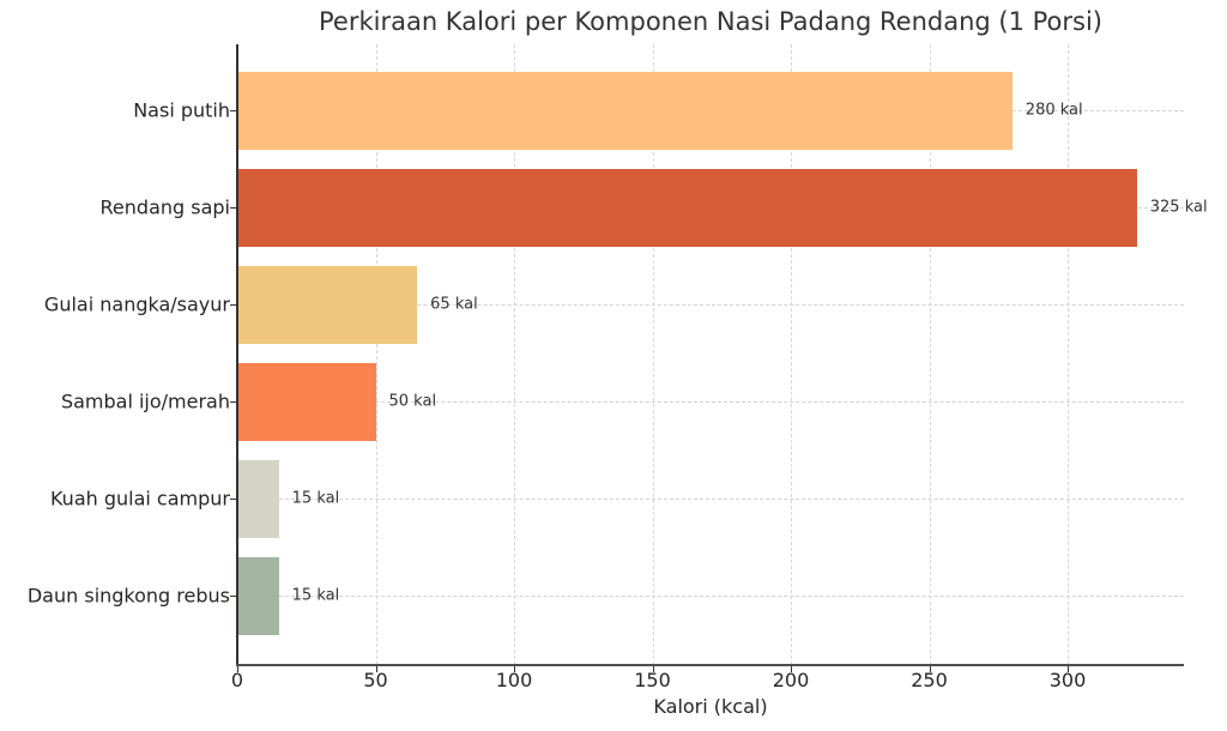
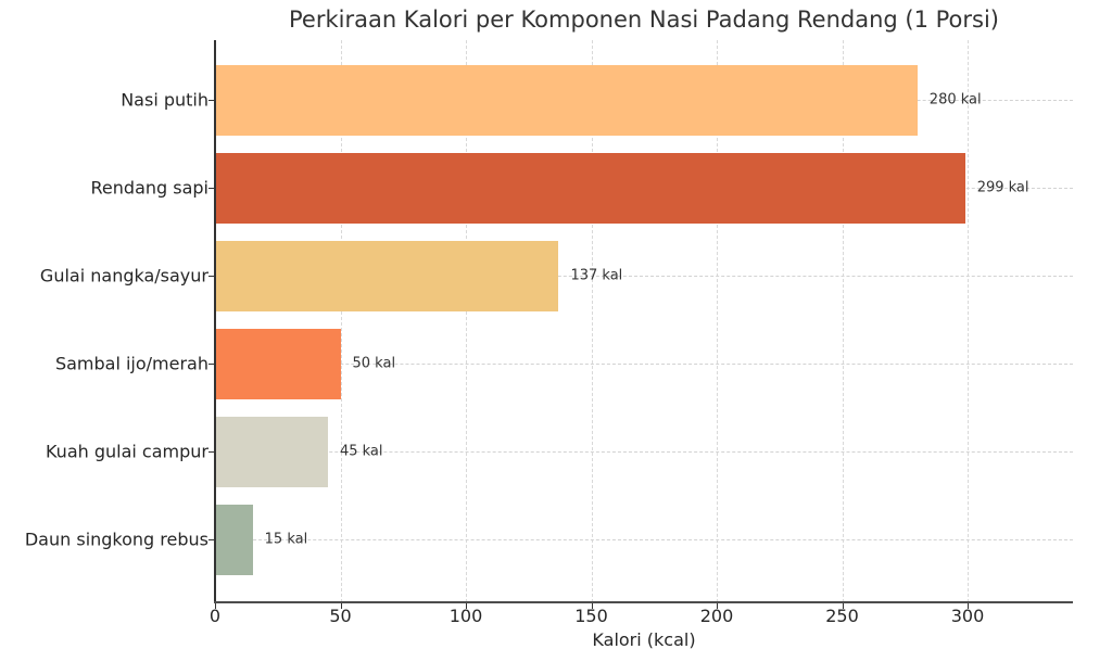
Rendang sapi: 325 -> 299
Gulai nangka/sayur: 65 -> 137
Kuah gulai campur: 15 -> 45
